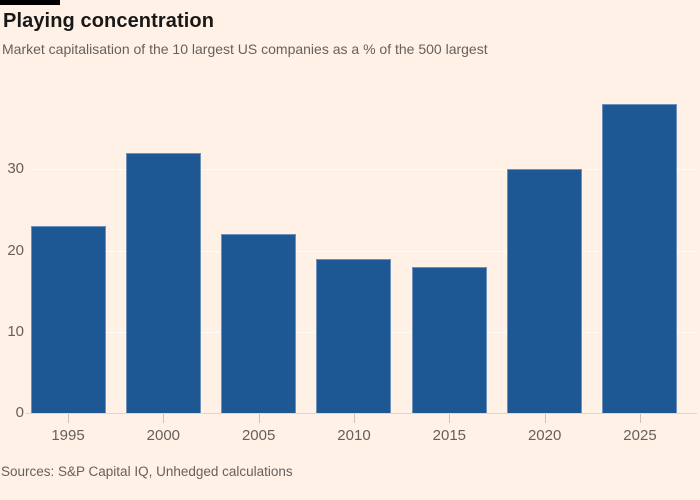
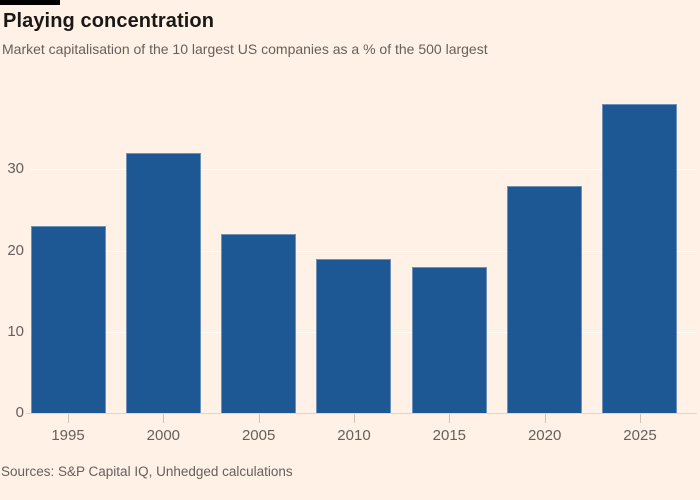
2020: 30 -> 28
